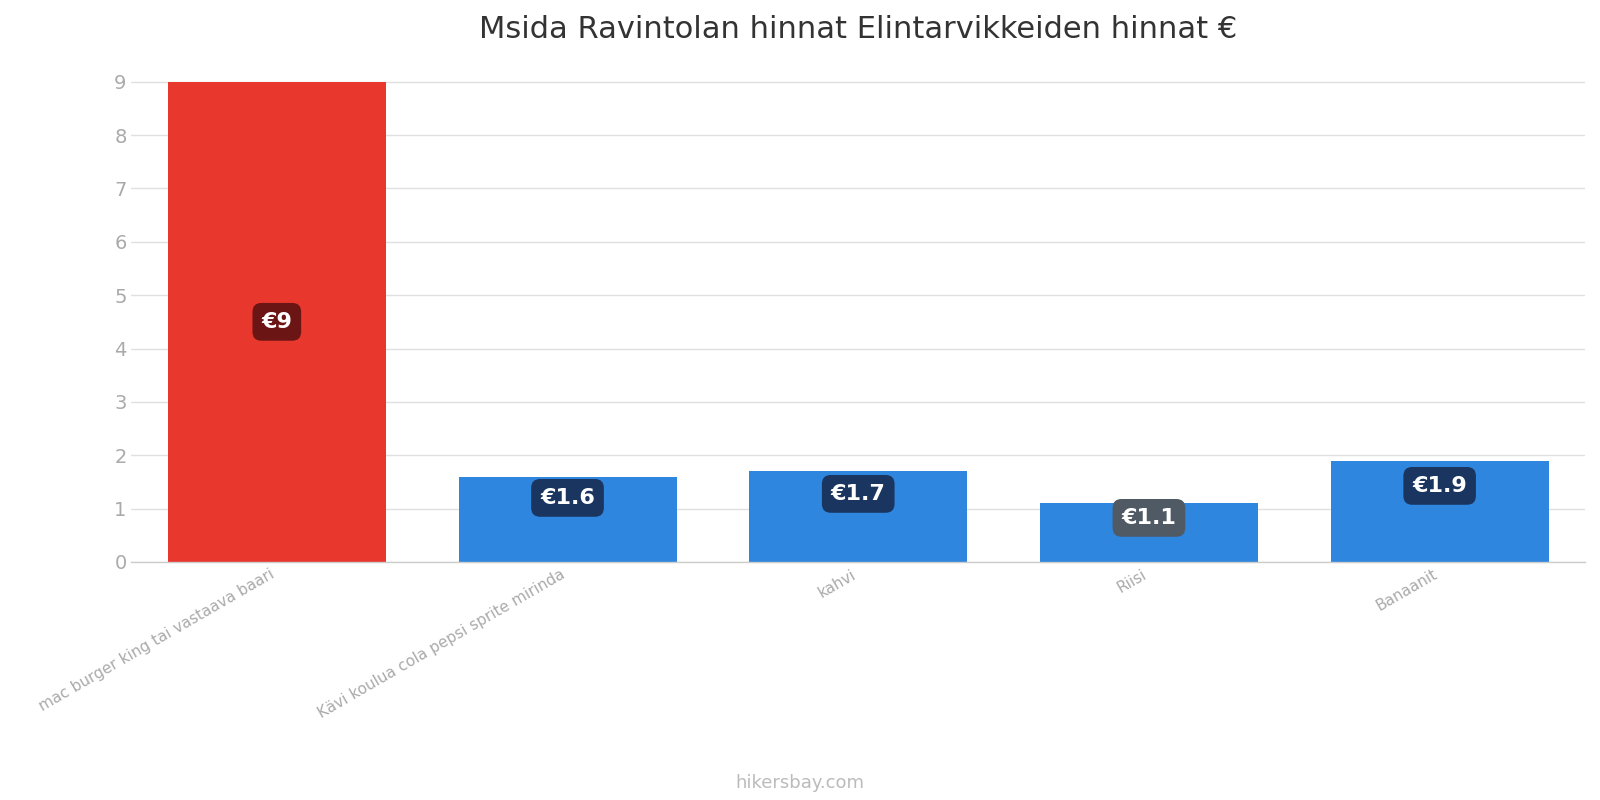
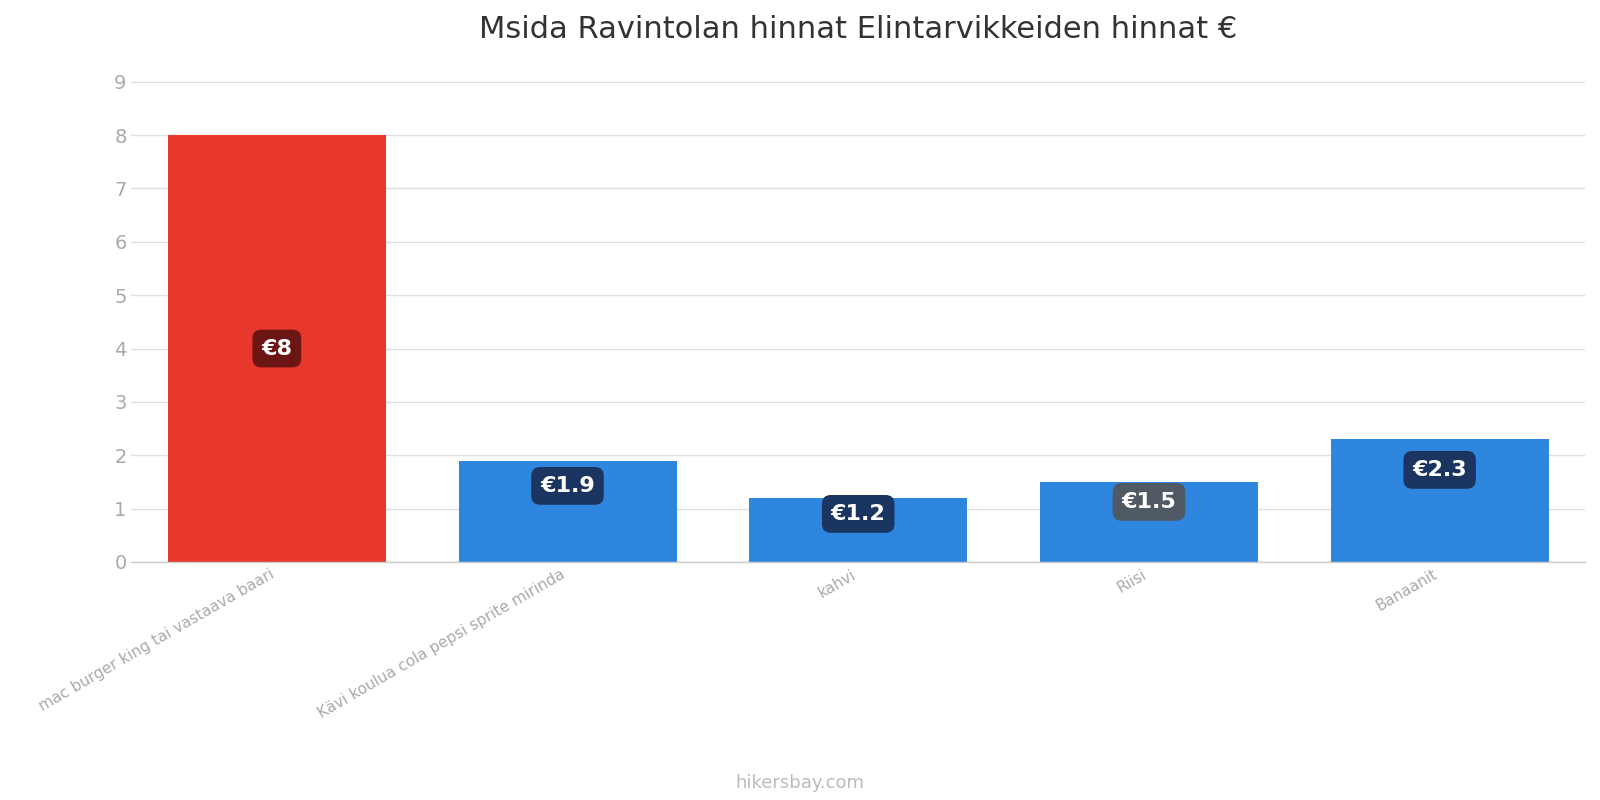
mac burger king tai vastaava baari: €9 -> €8
Kävi koulua cola pepsi sprite mirinda: €1.6 -> €1.9
kahvi: €1.7 -> €1.2
Riisi: €1.1 -> €1.5
Banaanit: €1.9 -> €2.3
